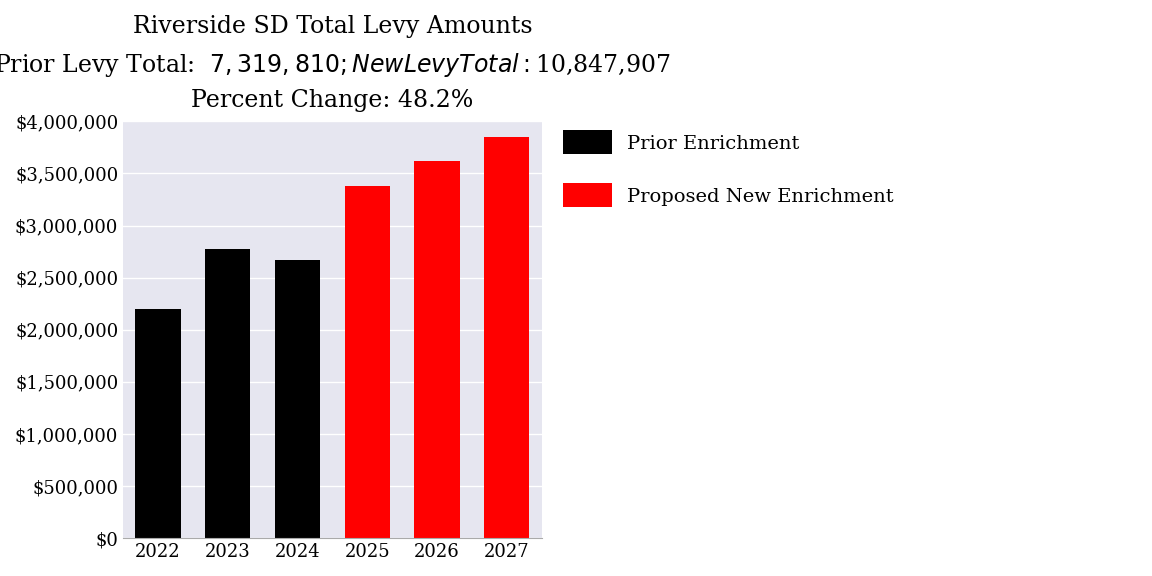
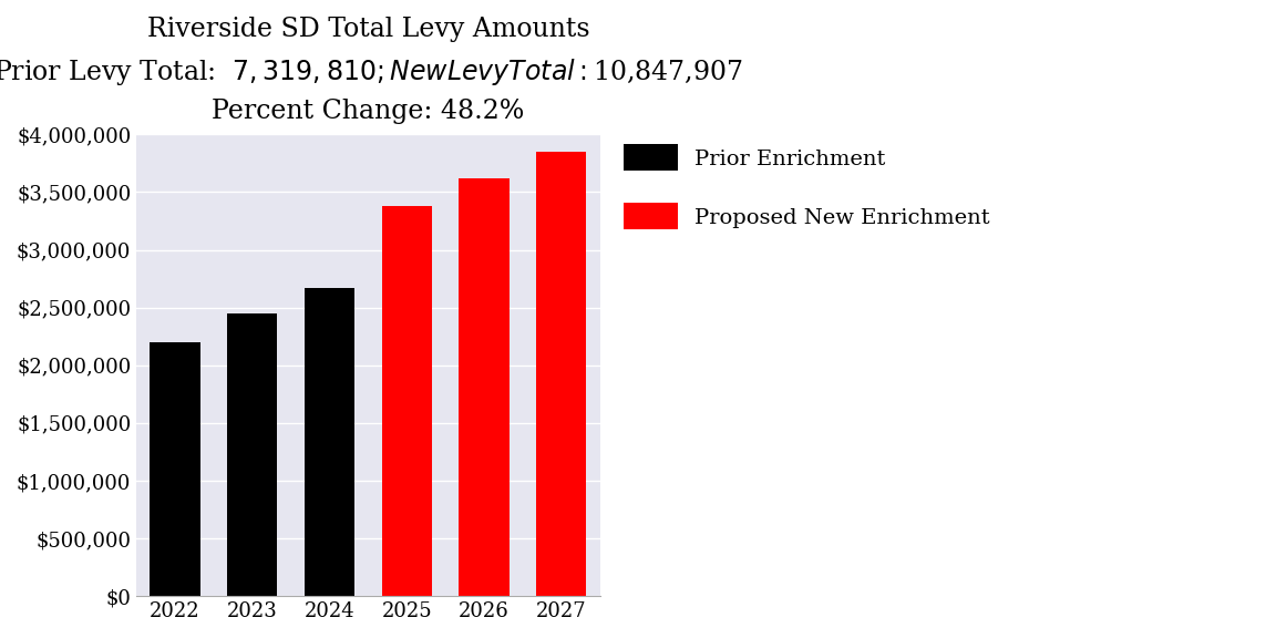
2023: $2,770,000 -> $2,450,000
